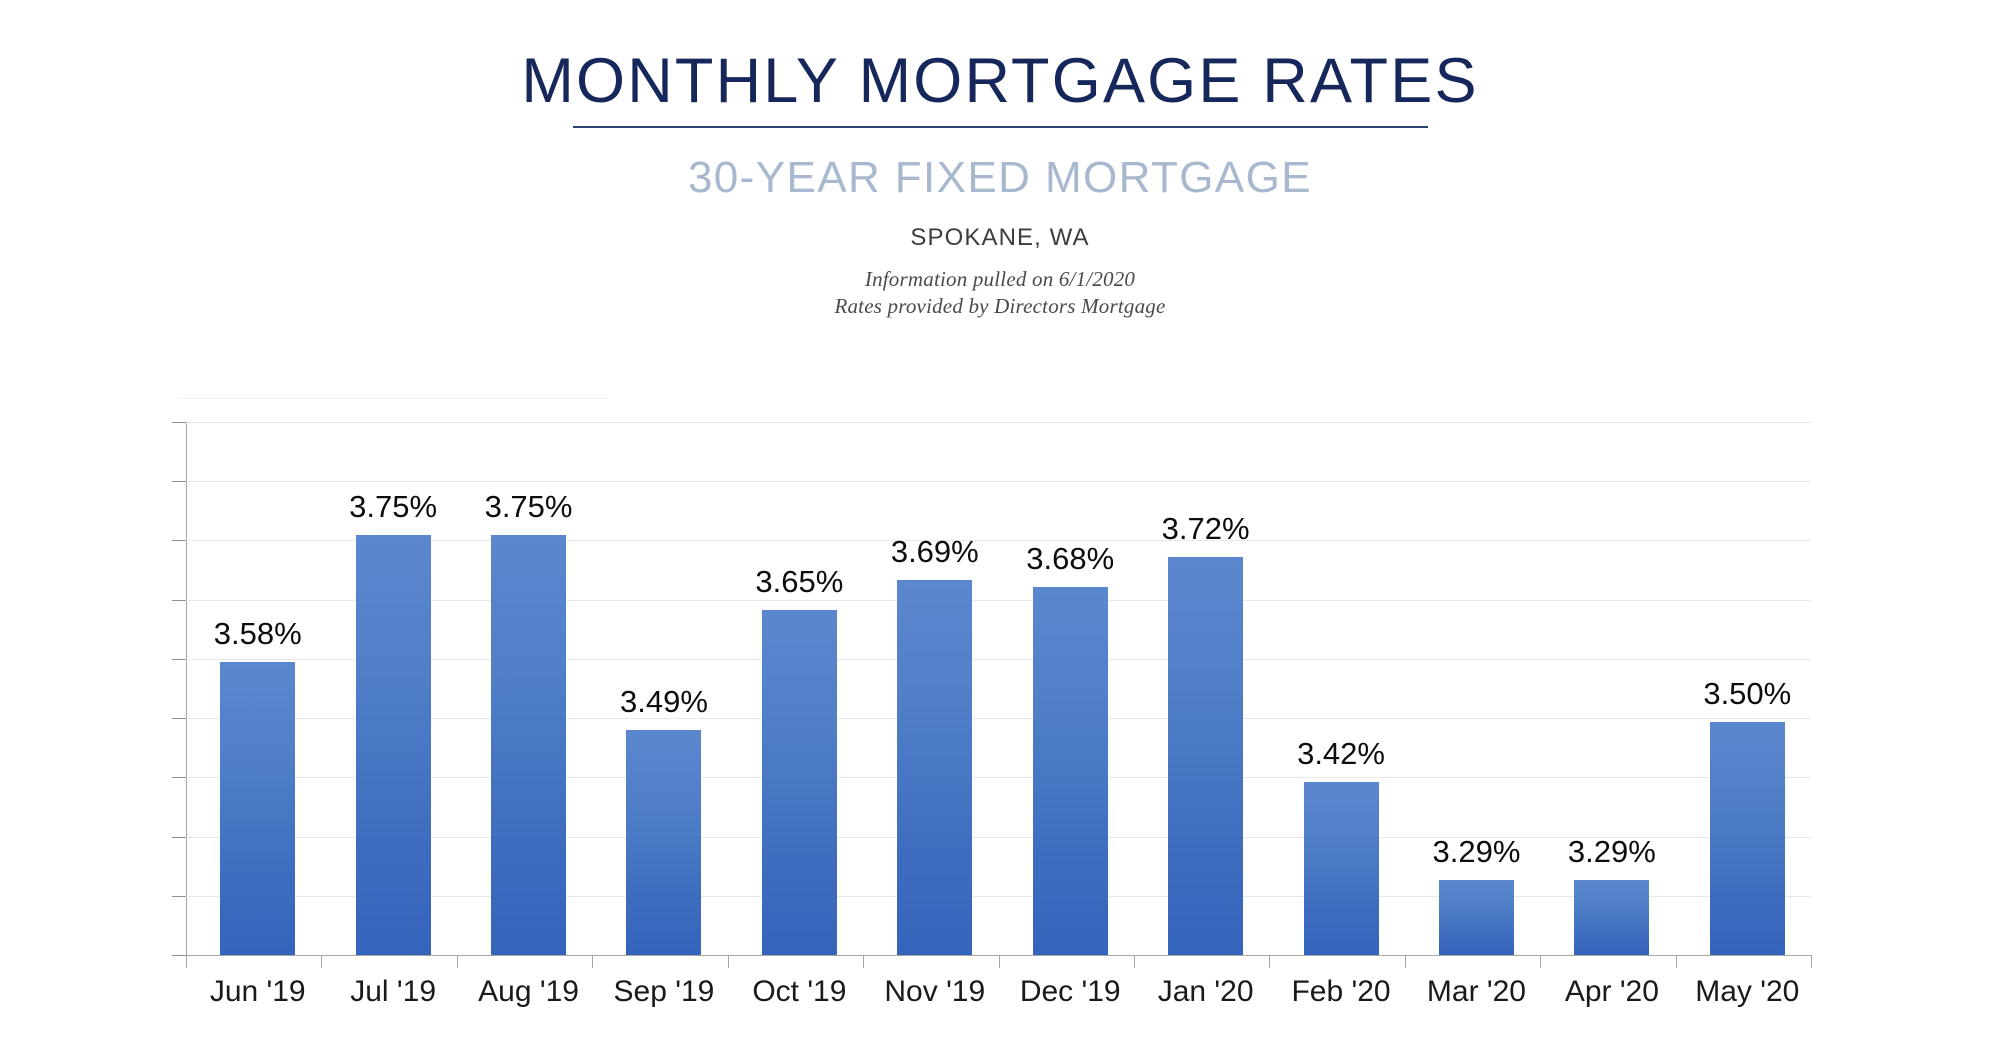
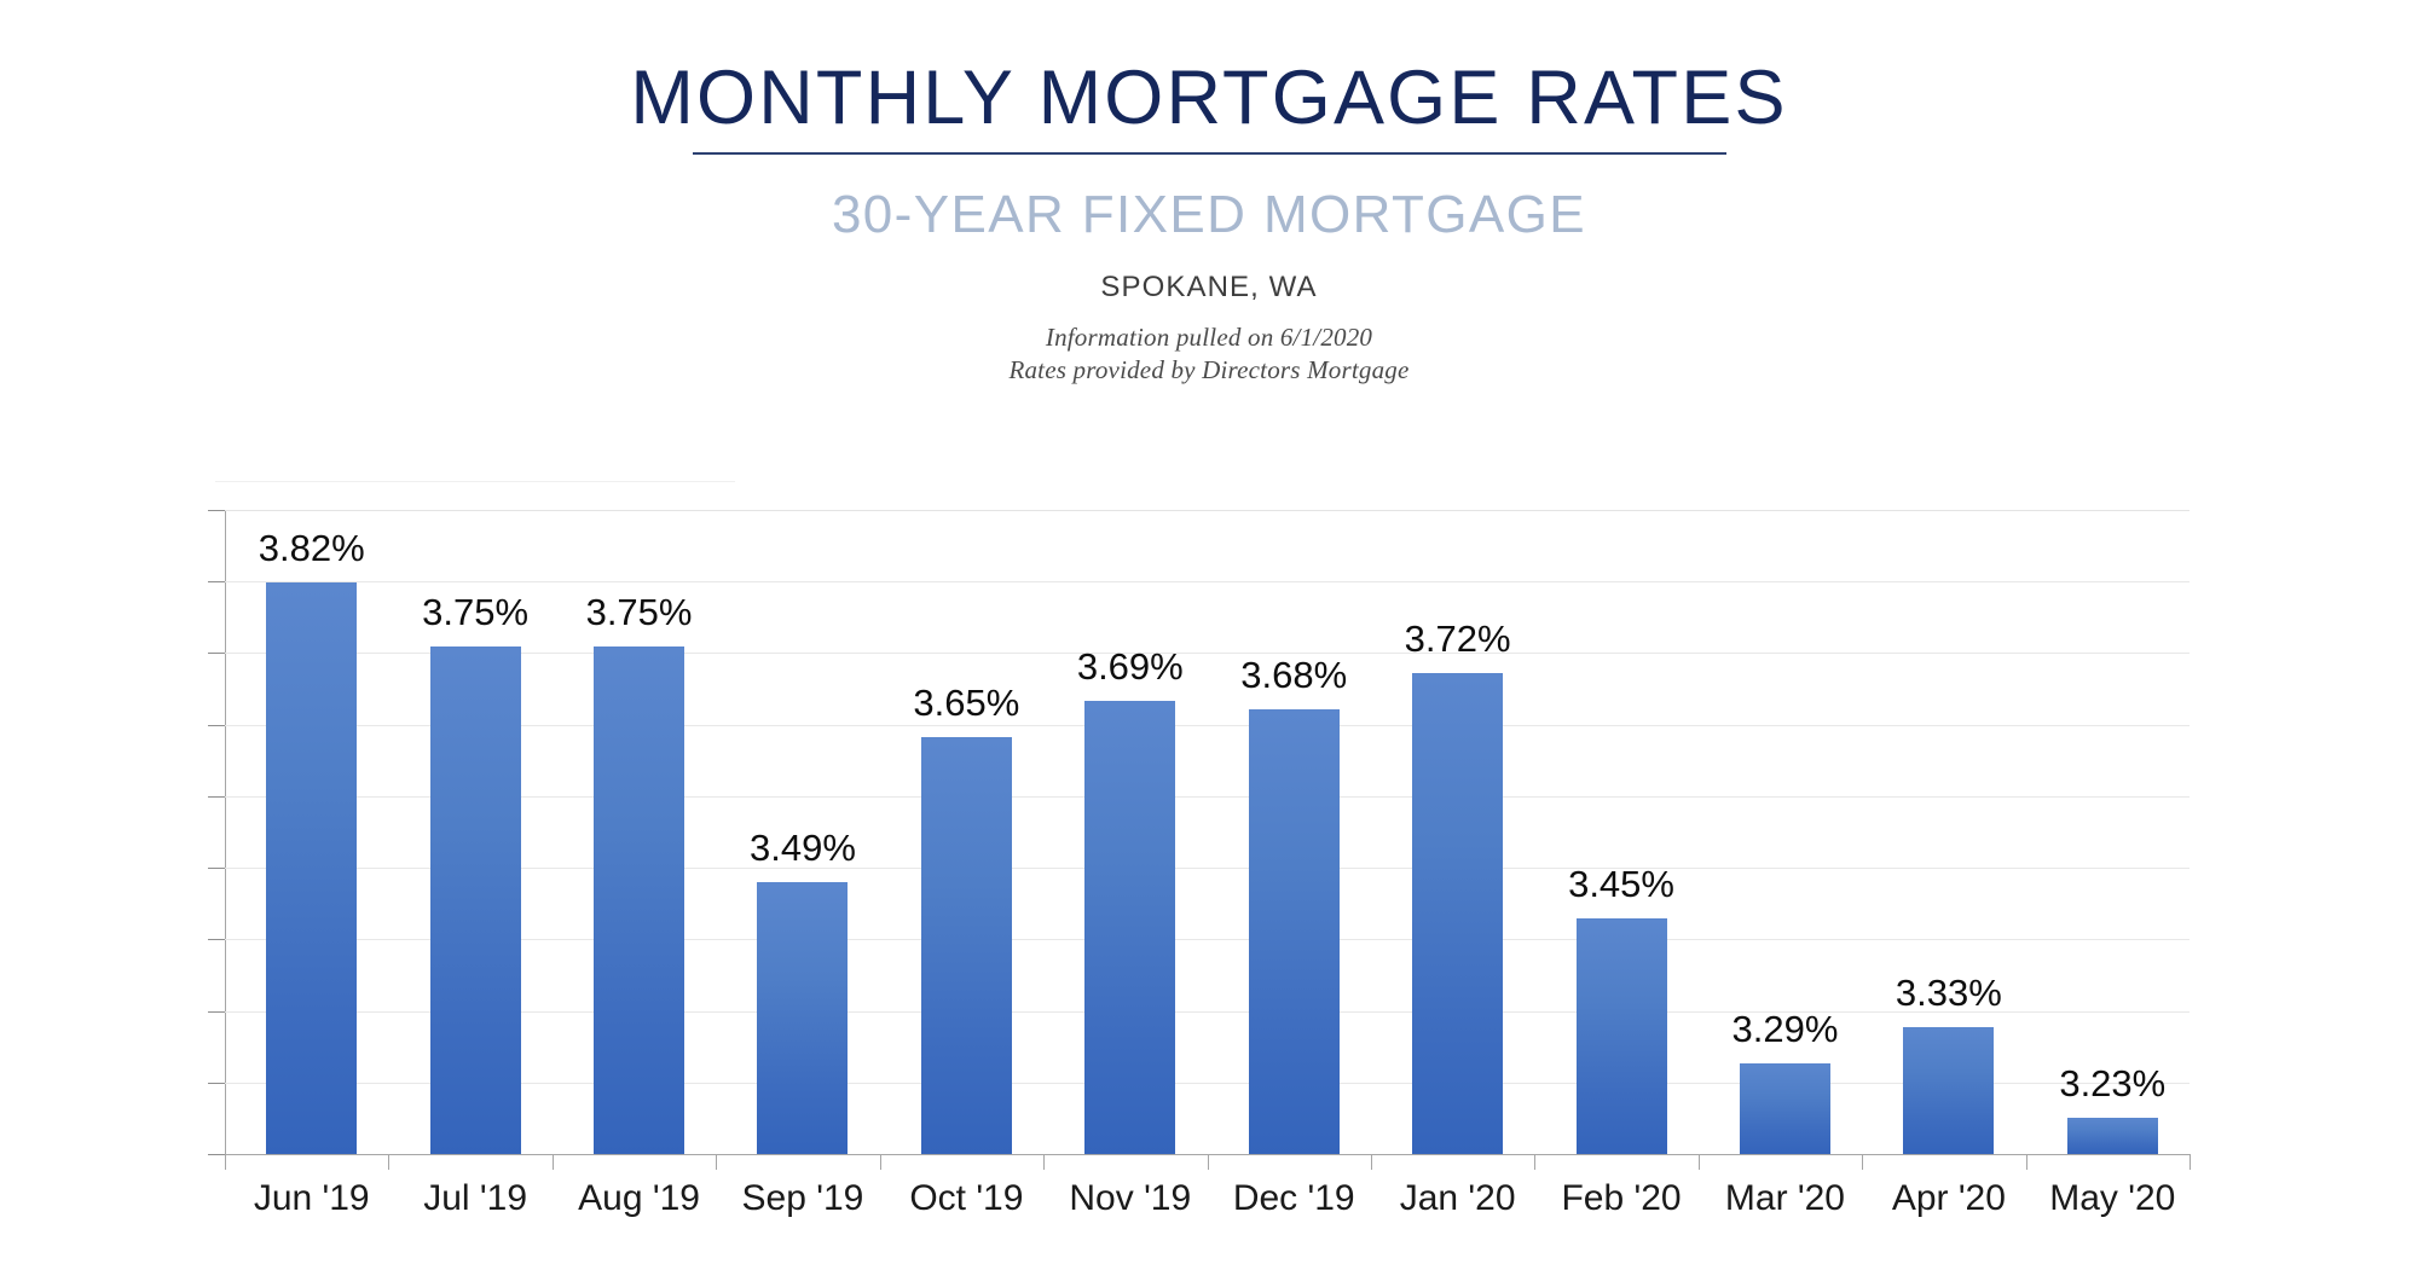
Jun '19: 3.58% -> 3.82%
Feb '20: 3.42% -> 3.45%
Apr '20: 3.29% -> 3.33%
May '20: 3.50% -> 3.23%
